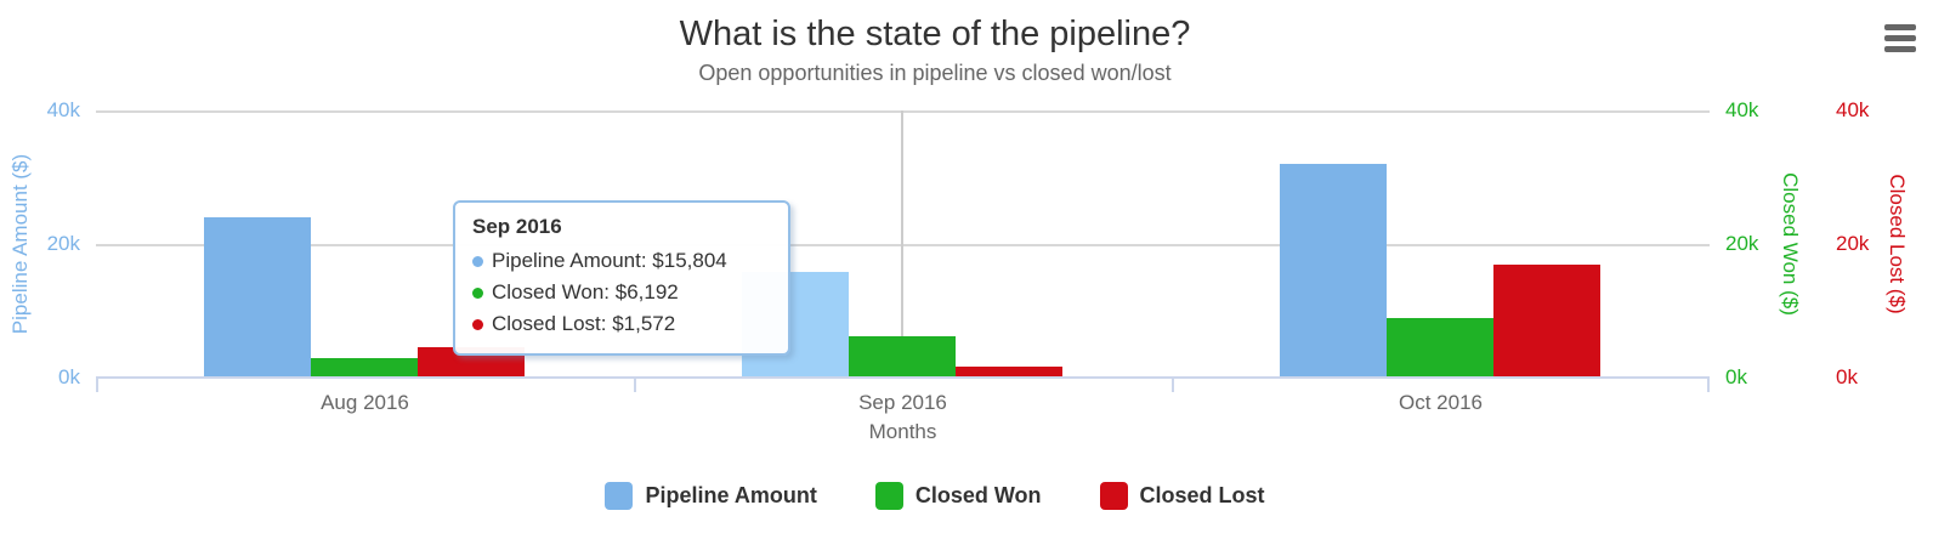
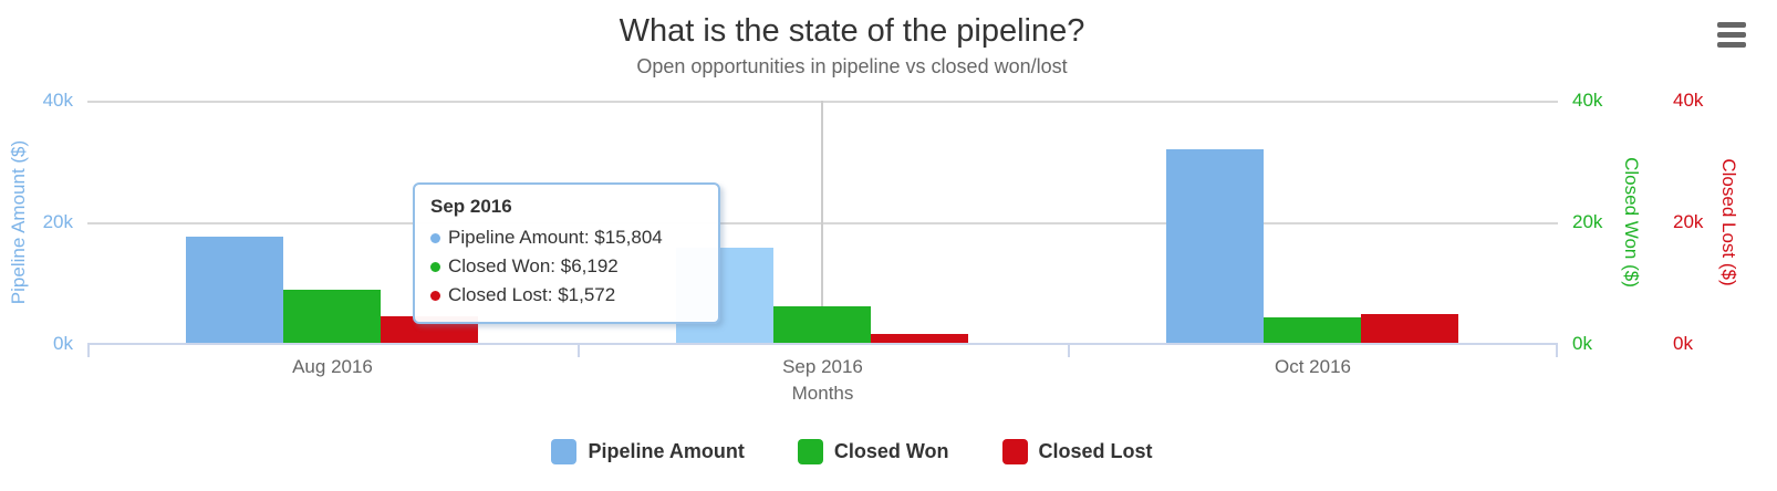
Pipeline Amount/Aug 2016: 24k -> 18k
Closed Won/Aug 2016: 3k -> 9k
Closed Won/Oct 2016: 9k -> 4k
Closed Lost/Oct 2016: 17k -> 5k
